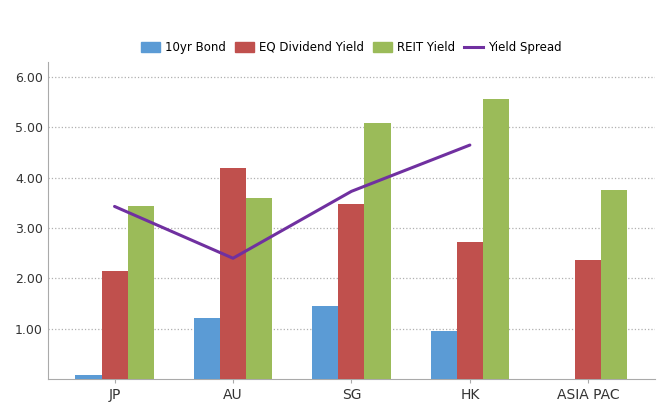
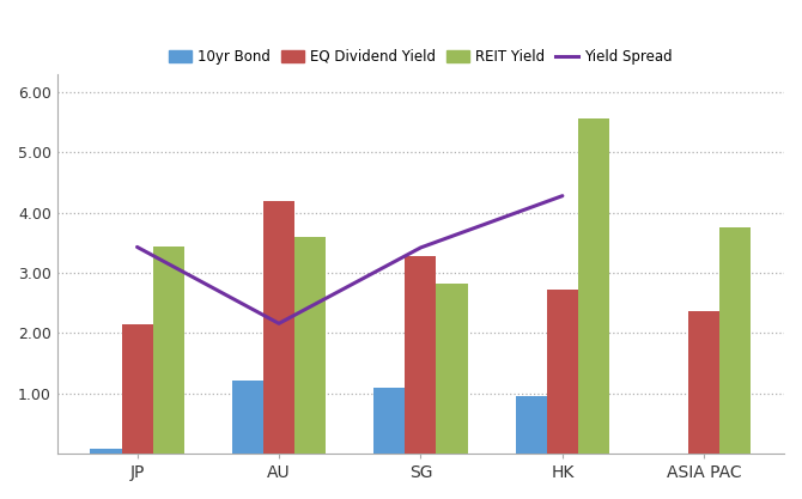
Yield Spread/AU: 2.40 -> 2.16
10yr Bond/SG: 1.45 -> 1.10
EQ Dividend Yield/SG: 3.48 -> 3.28
Yield Spread/SG: 3.73 -> 3.42
REIT Yield/SG: 5.08 -> 2.82
Yield Spread/HK: 4.65 -> 4.28
